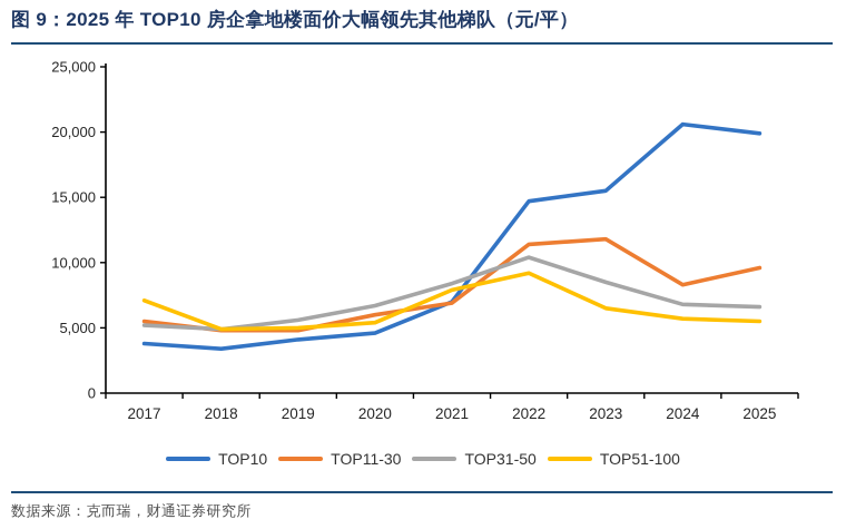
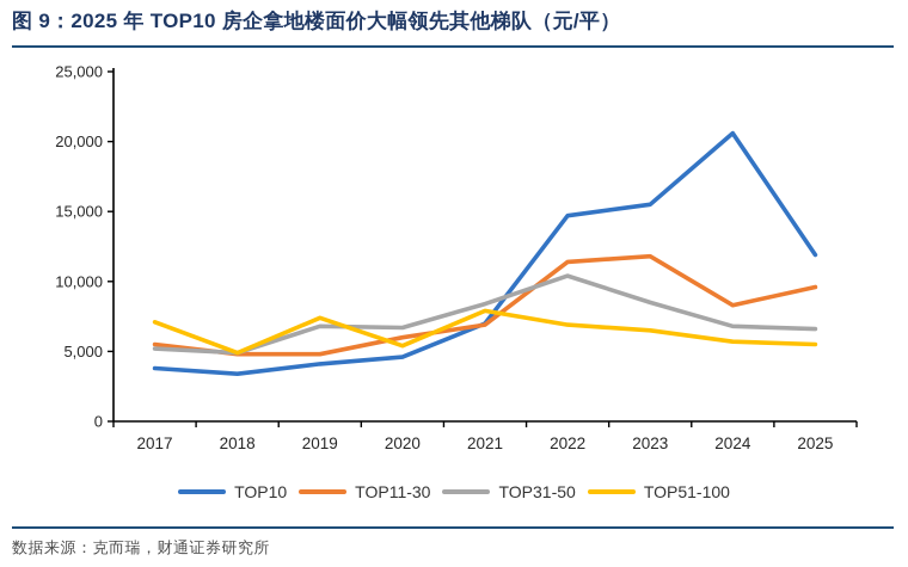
TOP31-50/2019: 5600 -> 6800
TOP51-100/2019: 5000 -> 7400
TOP51-100/2022: 9200 -> 6900
TOP10/2025: 19900 -> 11900
